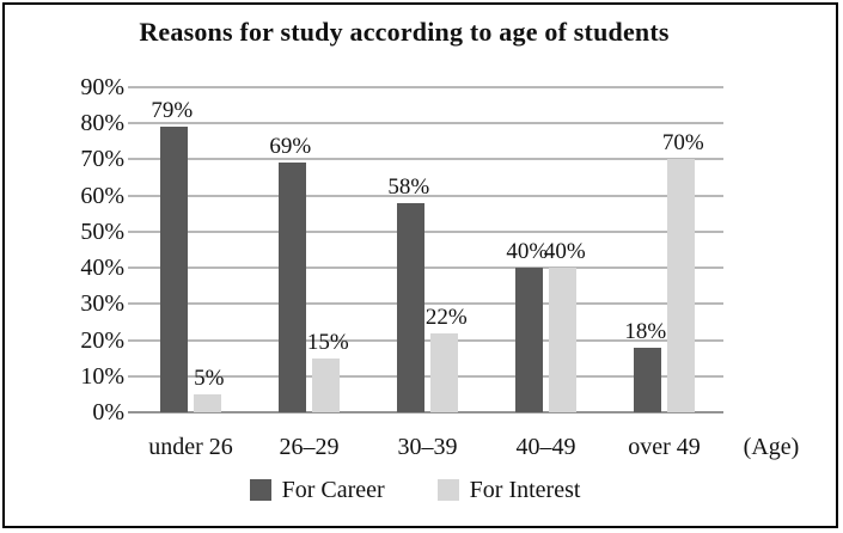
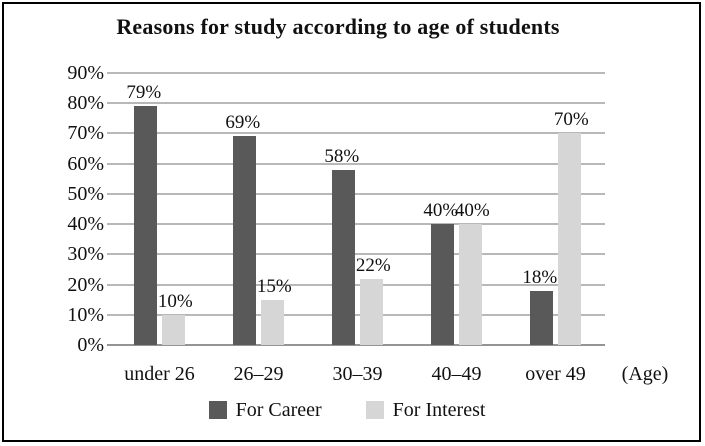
For Interest/under 26: 5% -> 10%
